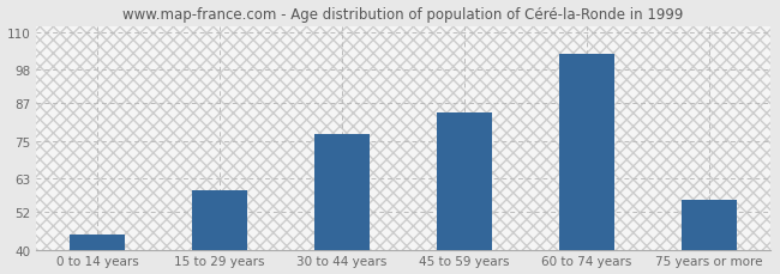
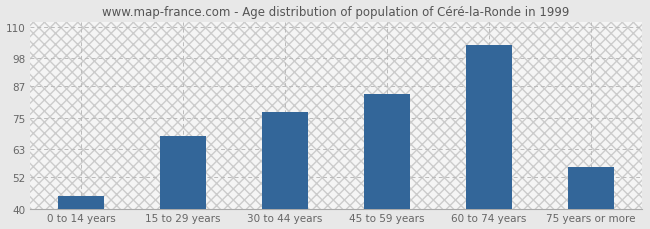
15 to 29 years: 59 -> 68
